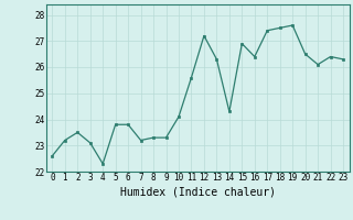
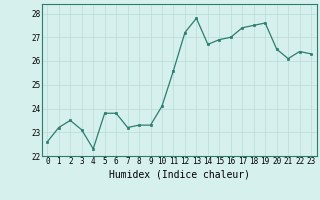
13: 26.3 -> 27.8
14: 24.3 -> 26.7
16: 26.4 -> 27.0
